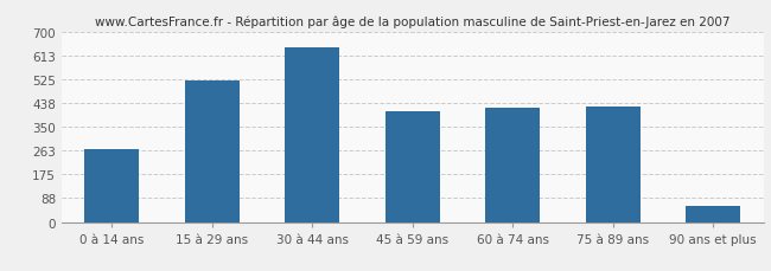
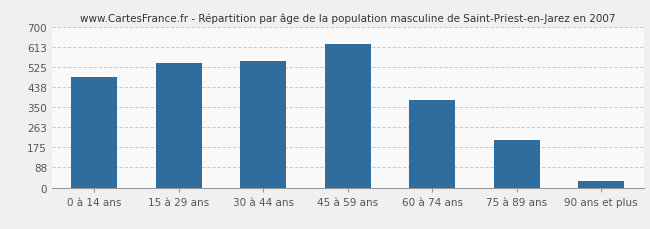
0 à 14 ans: 270 -> 480
15 à 29 ans: 520 -> 543
30 à 44 ans: 640 -> 552
45 à 59 ans: 405 -> 625
60 à 74 ans: 420 -> 383
75 à 89 ans: 425 -> 207
90 ans et plus: 60 -> 30
